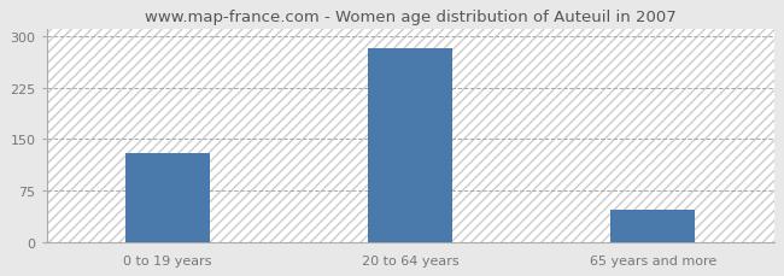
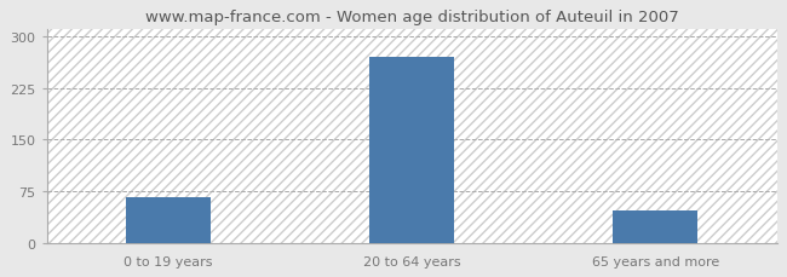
0 to 19 years: 130 -> 66
20 to 64 years: 283 -> 270
